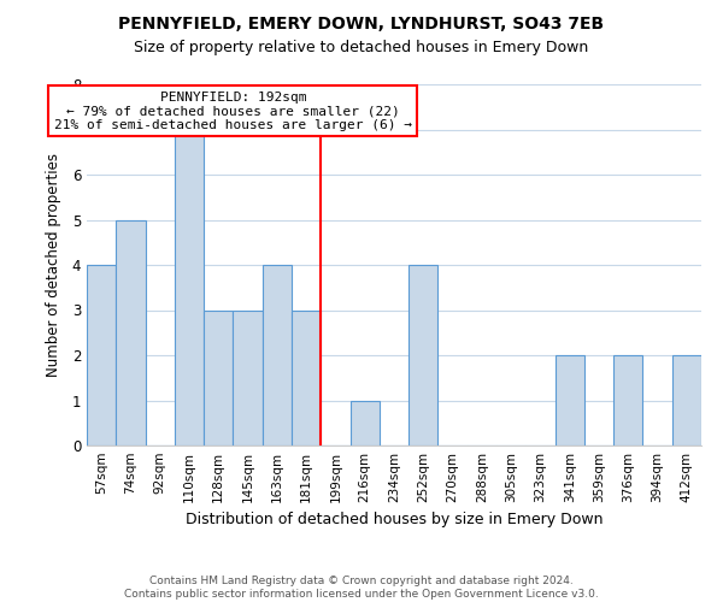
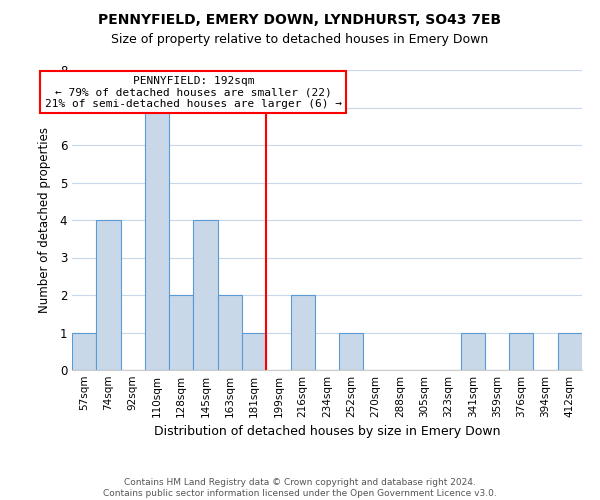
57sqm: 4 -> 1
74sqm: 5 -> 4
128sqm: 3 -> 2
145sqm: 3 -> 4
163sqm: 4 -> 2
181sqm: 3 -> 1
216sqm: 1 -> 2
252sqm: 4 -> 1
341sqm: 2 -> 1
376sqm: 2 -> 1
412sqm: 2 -> 1
